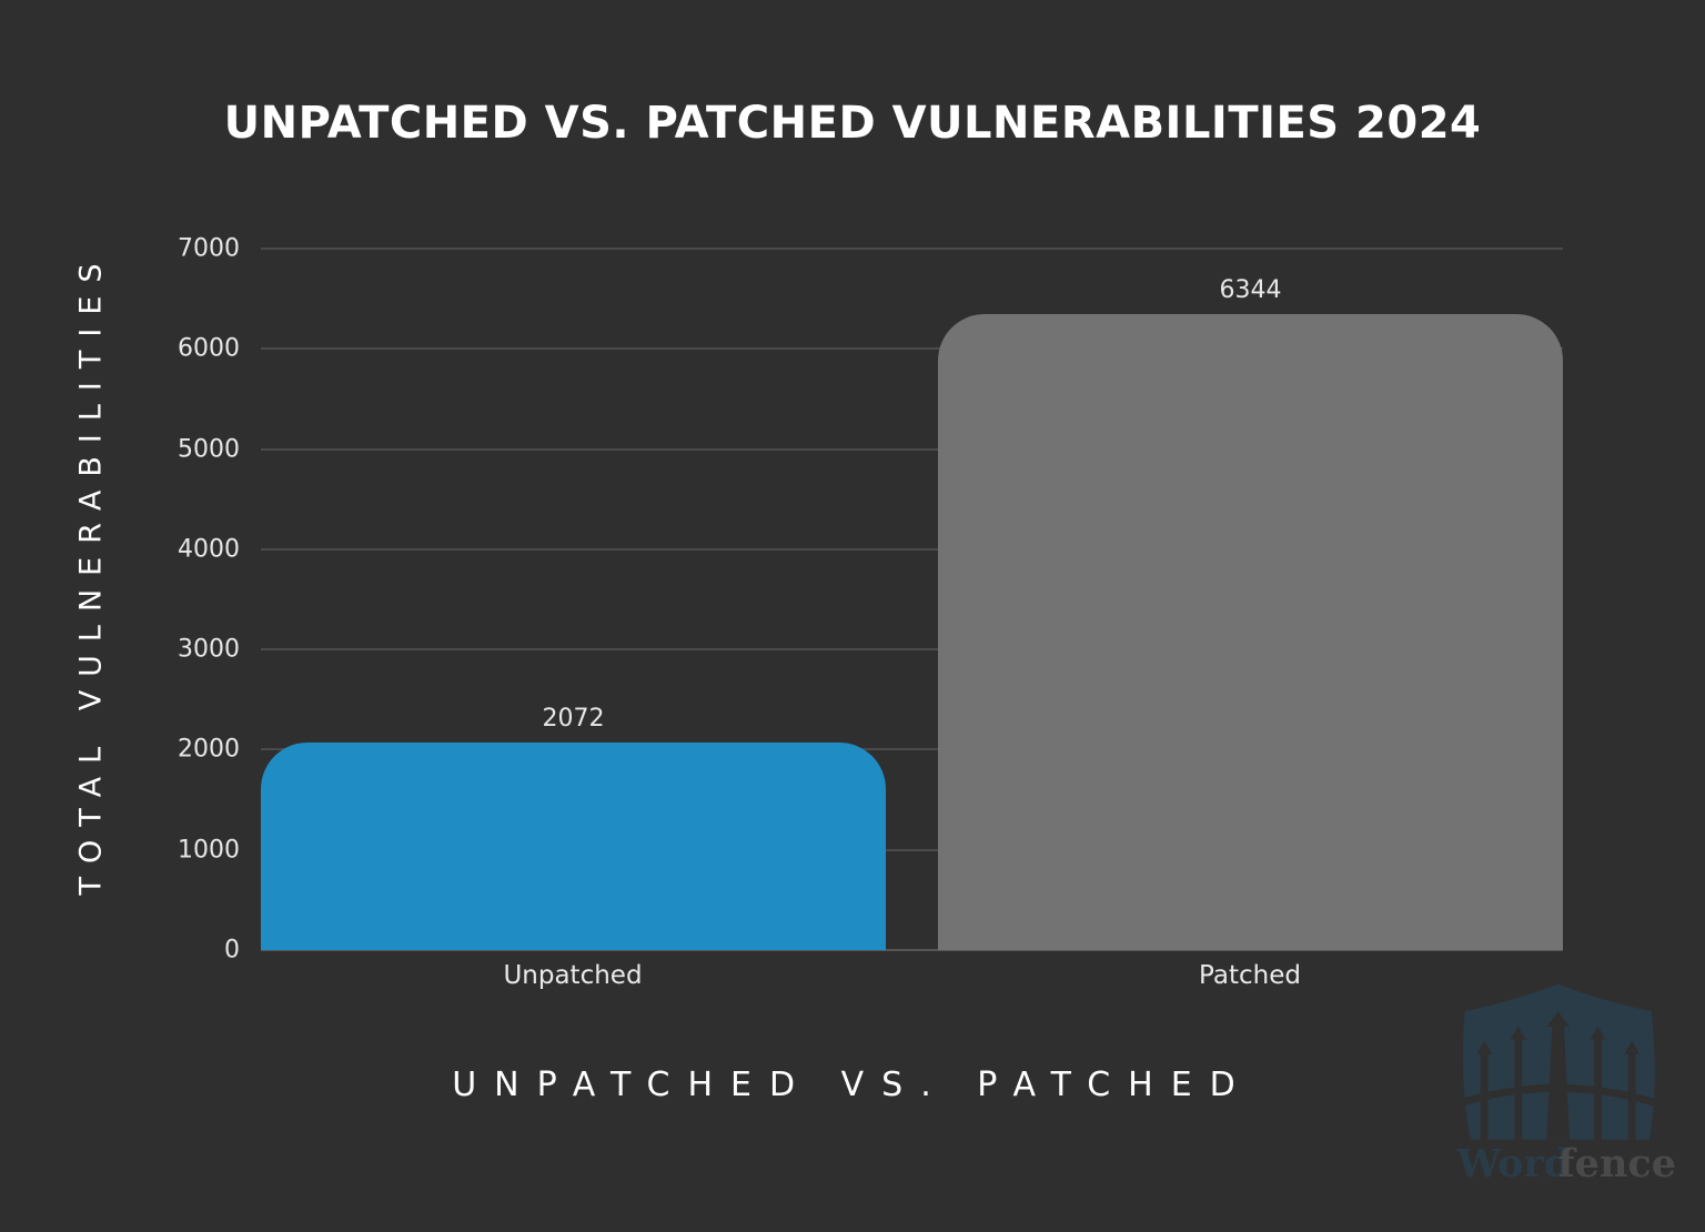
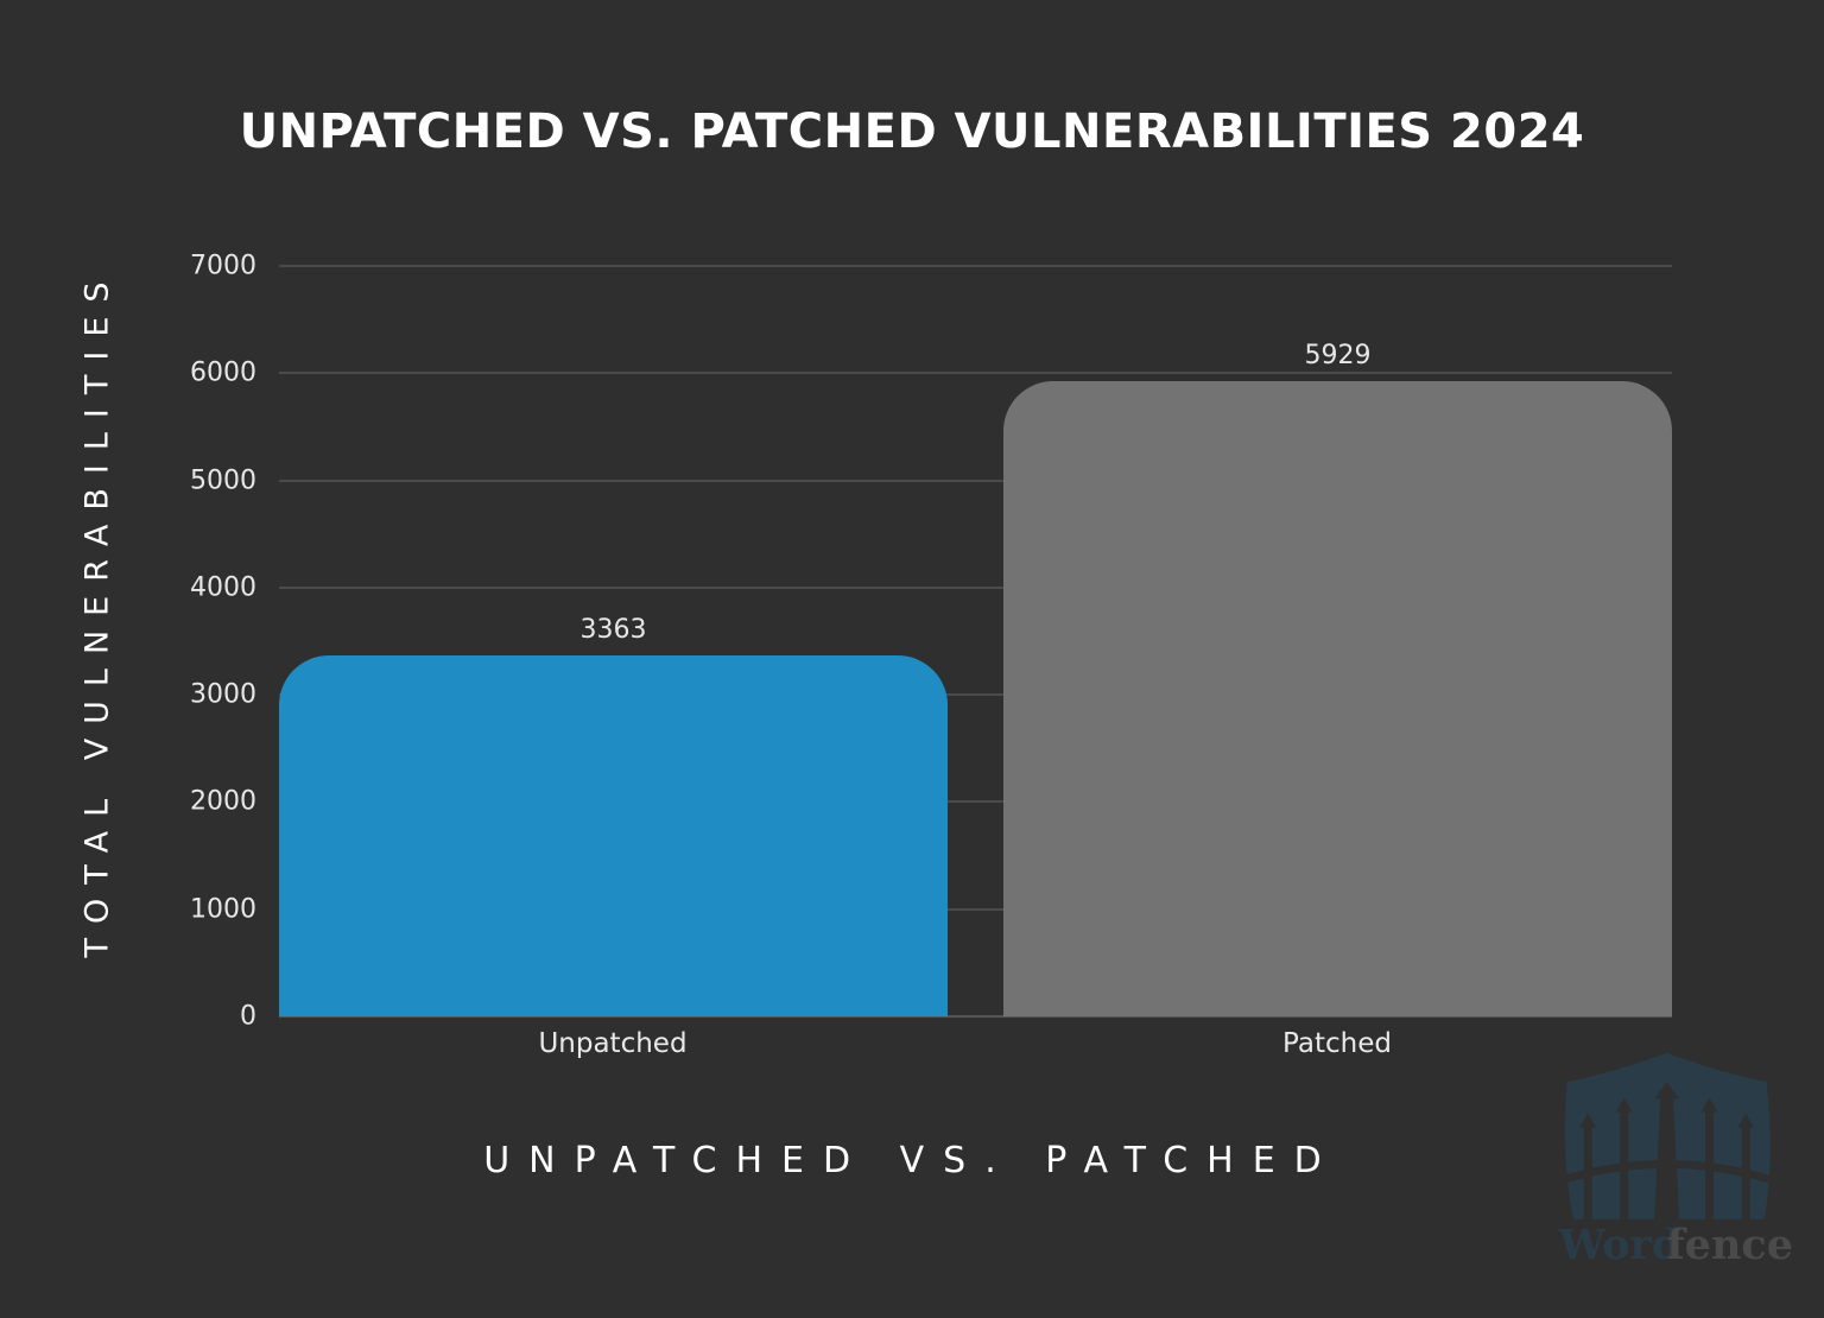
Unpatched: 2072 -> 3363
Patched: 6344 -> 5929
